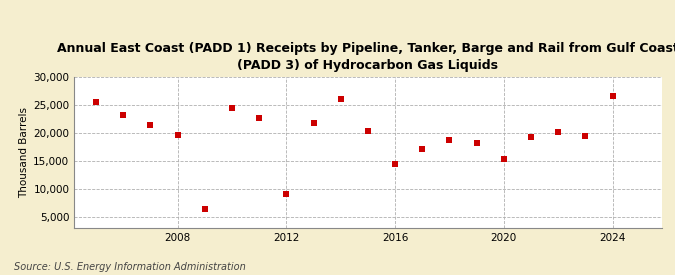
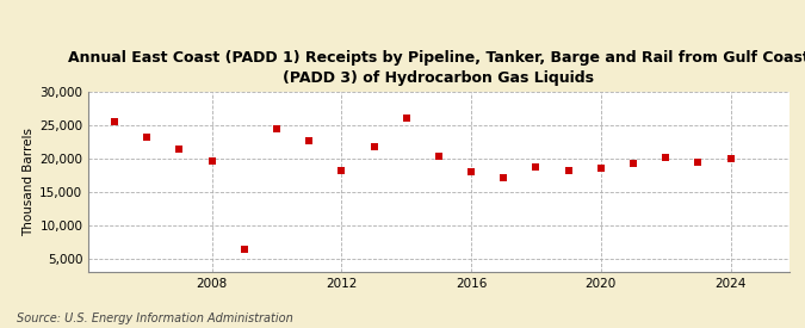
2012: 9,200 -> 18,300
2016: 14,400 -> 18,100
2020: 15,400 -> 18,500
2024: 26,600 -> 20,000
